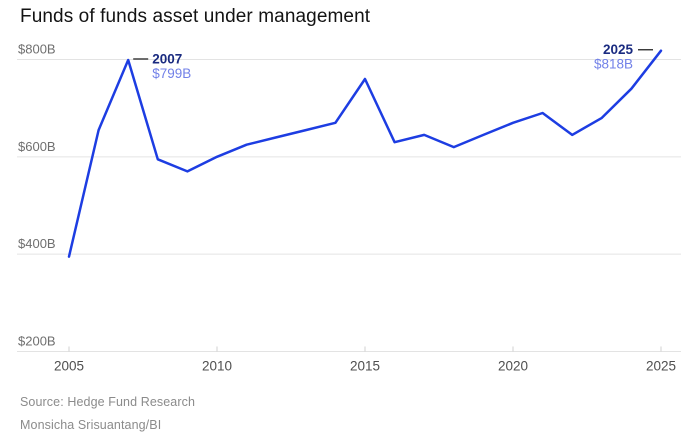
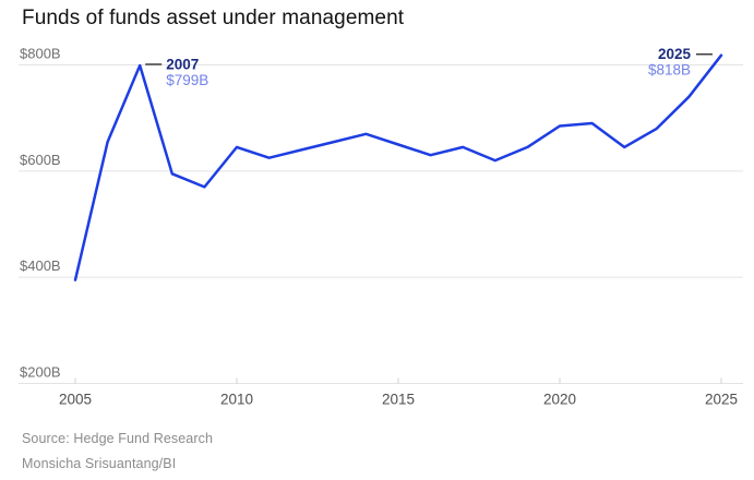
2010: $600B -> $640B
2015: $760B -> $650B
2020: $670B -> $680B
